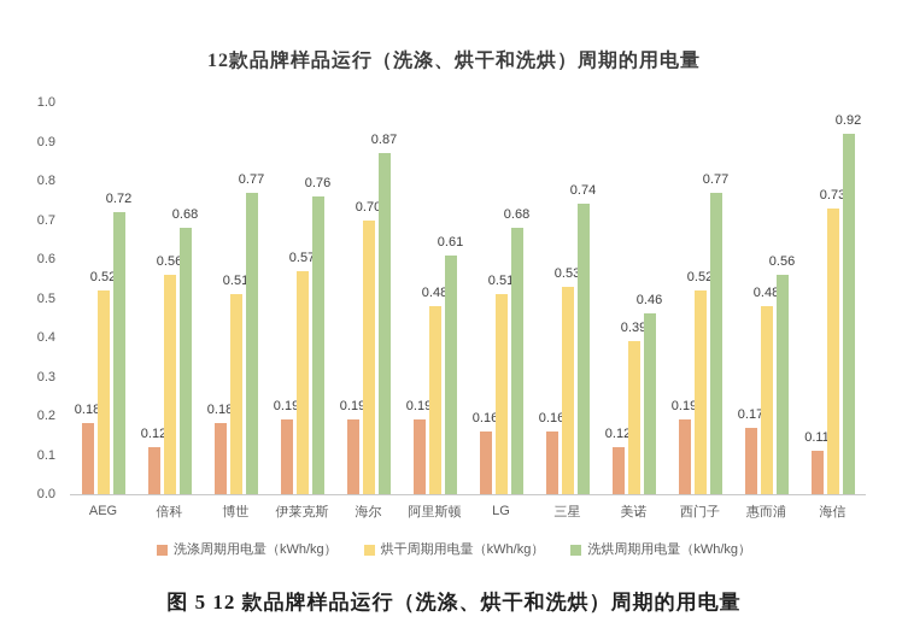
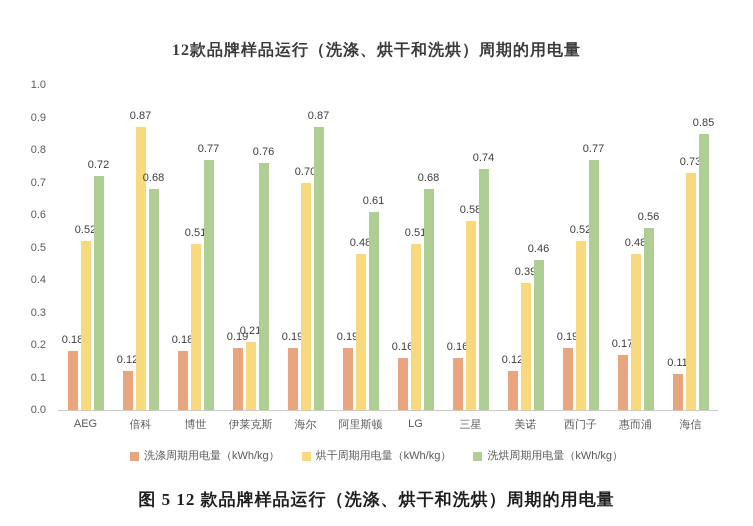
烘干周期用电量（kWh/kg）/倍科: 0.56 -> 0.87
烘干周期用电量（kWh/kg）/伊莱克斯: 0.57 -> 0.21
烘干周期用电量（kWh/kg）/三星: 0.53 -> 0.58
洗烘周期用电量（kWh/kg）/海信: 0.92 -> 0.85
